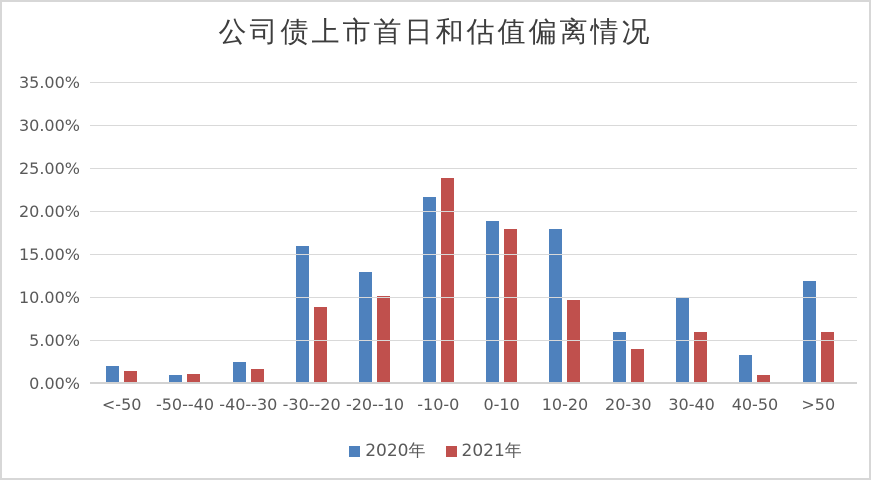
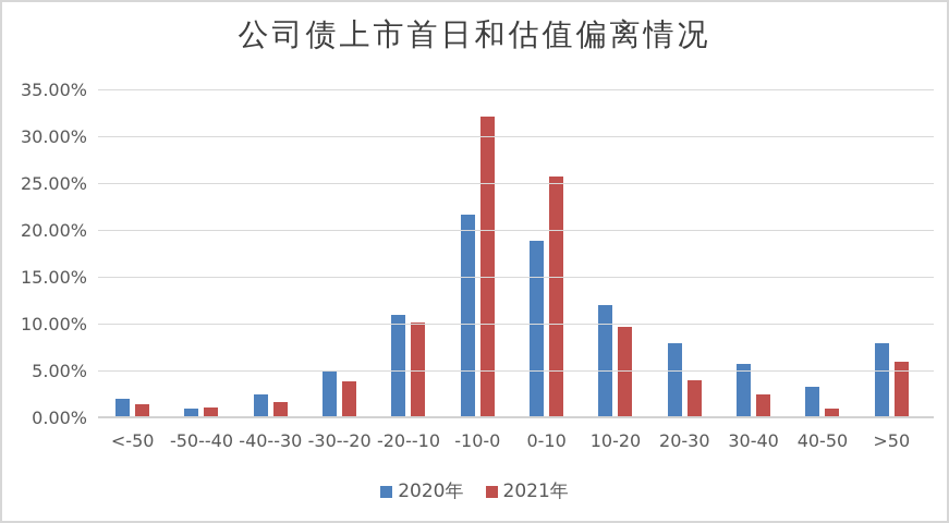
2020年/-30--20: 16% -> 5%
2021年/-30--20: 9% -> 4%
2020年/-20--10: 13% -> 11%
2021年/-10-0: 24% -> 32%
2021年/0-10: 18% -> 26%
2020年/10-20: 18% -> 12%
2020年/20-30: 6% -> 8%
2020年/30-40: 10% -> 6%
2021年/30-40: 6% -> 3%
2020年/>50: 12% -> 8%
